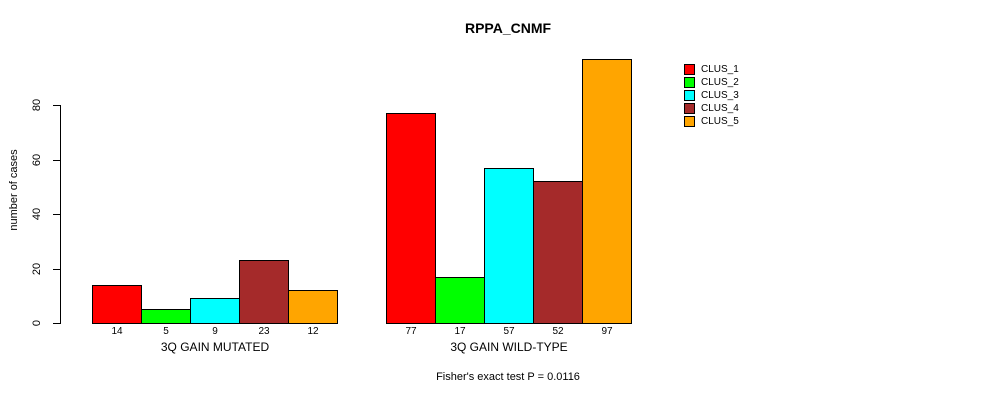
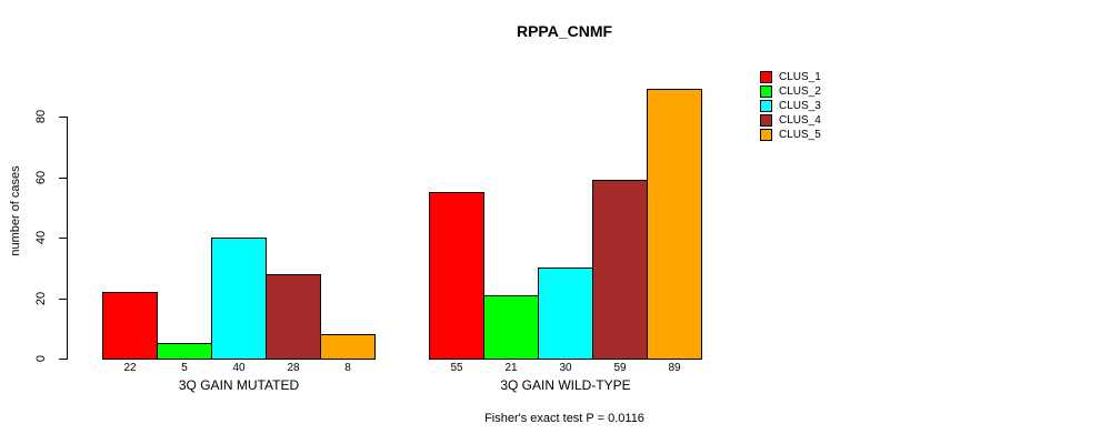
CLUS_1/3Q GAIN MUTATED: 14 -> 22
CLUS_3/3Q GAIN MUTATED: 9 -> 40
CLUS_4/3Q GAIN MUTATED: 23 -> 28
CLUS_5/3Q GAIN MUTATED: 12 -> 8
CLUS_1/3Q GAIN WILD-TYPE: 77 -> 55
CLUS_2/3Q GAIN WILD-TYPE: 17 -> 21
CLUS_3/3Q GAIN WILD-TYPE: 57 -> 30
CLUS_4/3Q GAIN WILD-TYPE: 52 -> 59
CLUS_5/3Q GAIN WILD-TYPE: 97 -> 89
